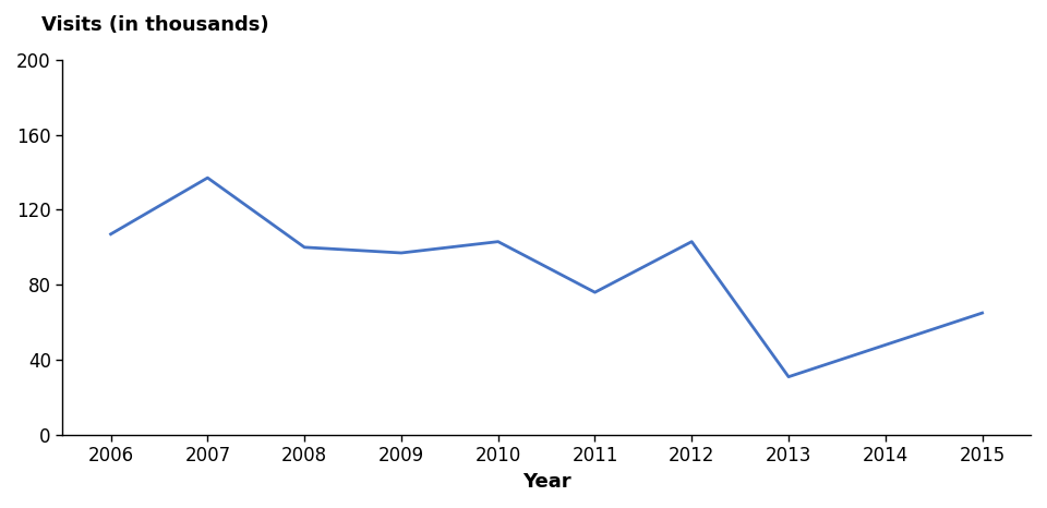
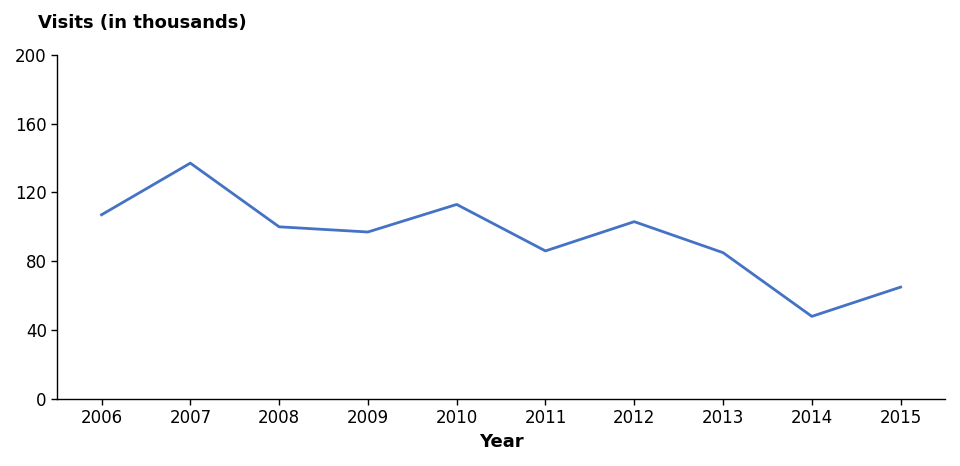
2010: 103 -> 113
2011: 76 -> 86
2013: 31 -> 85
